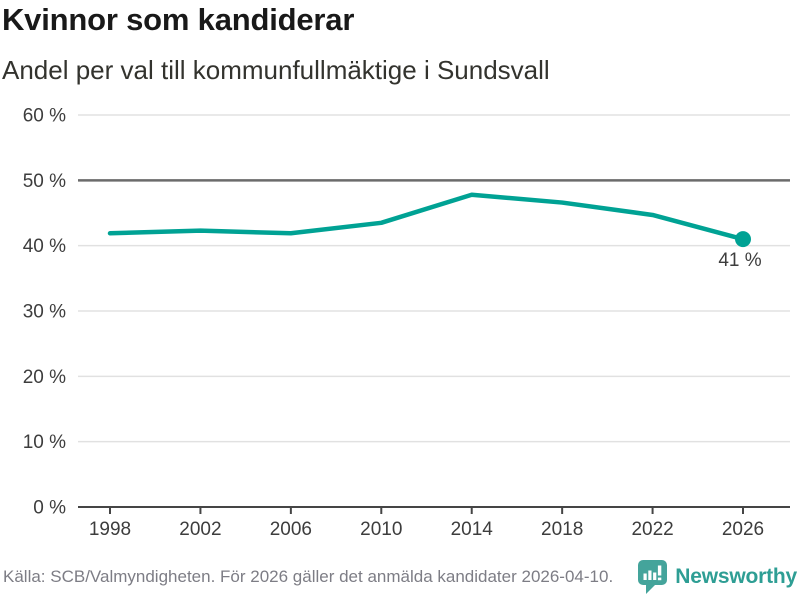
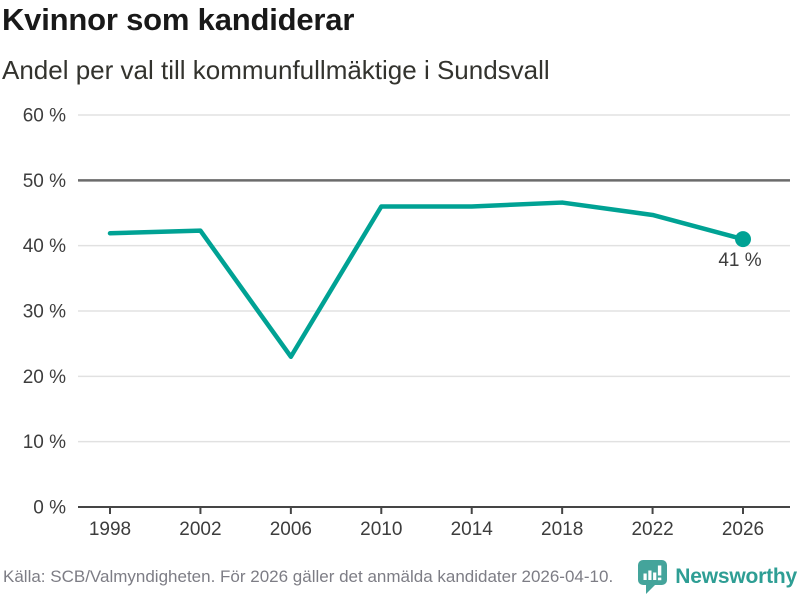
2006: 42% -> 23%
2010: 44% -> 46%
2014: 48% -> 46%
